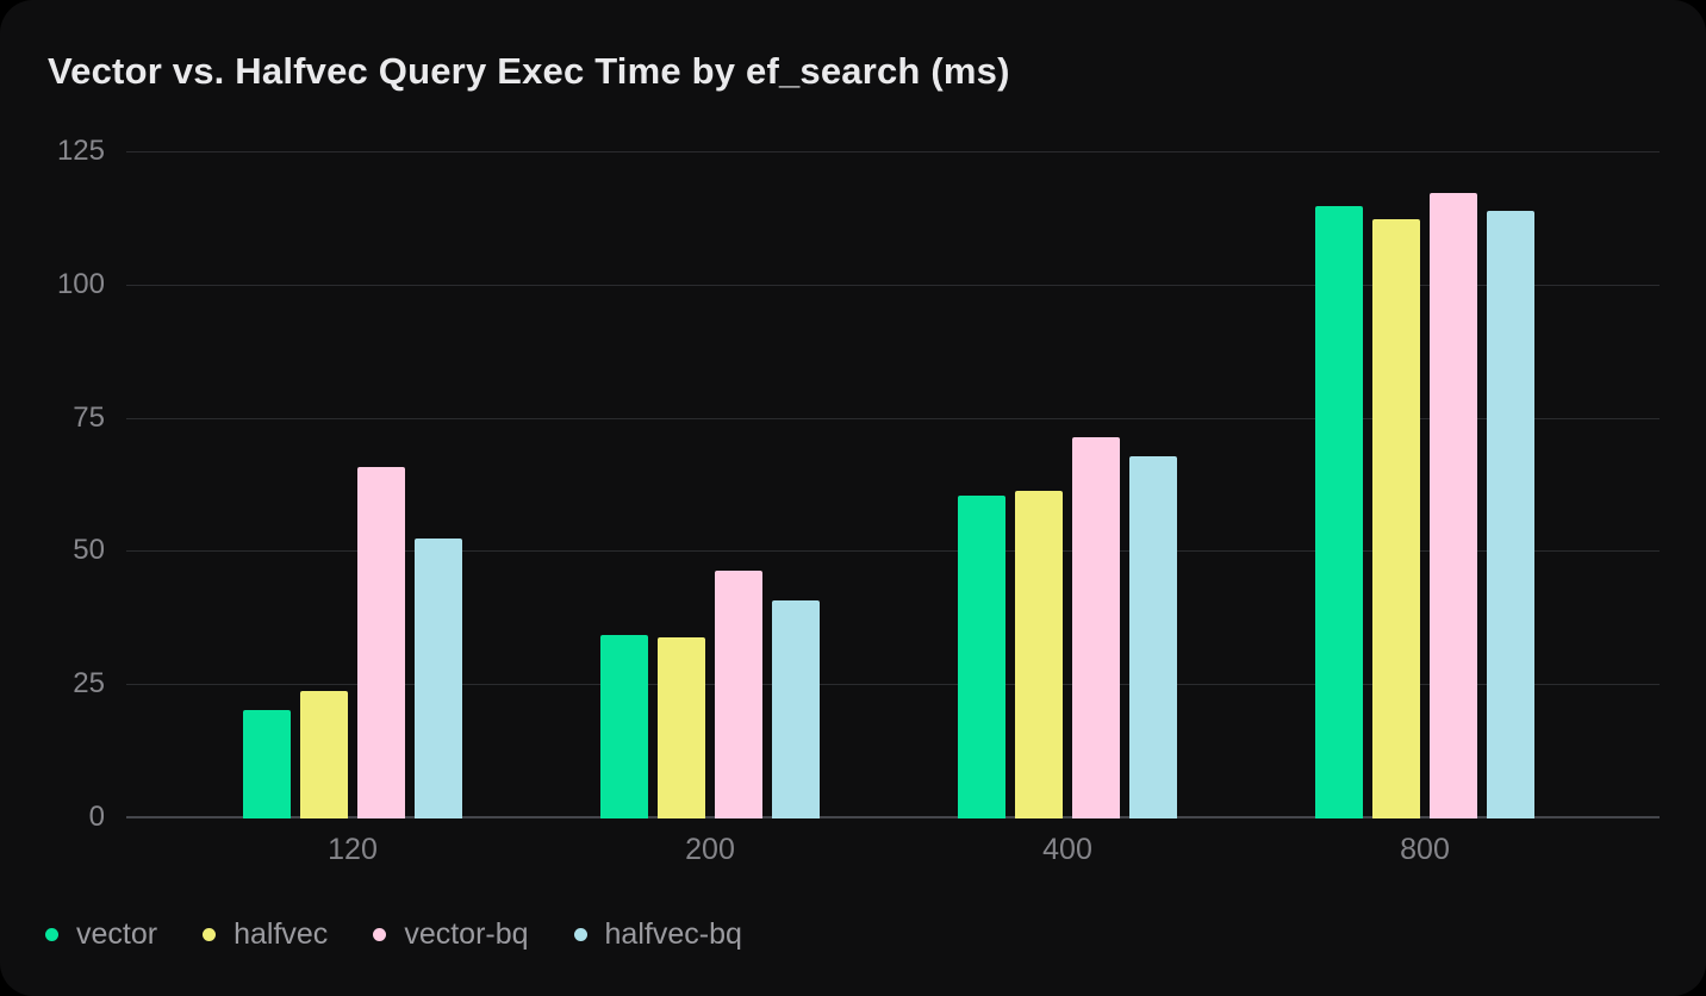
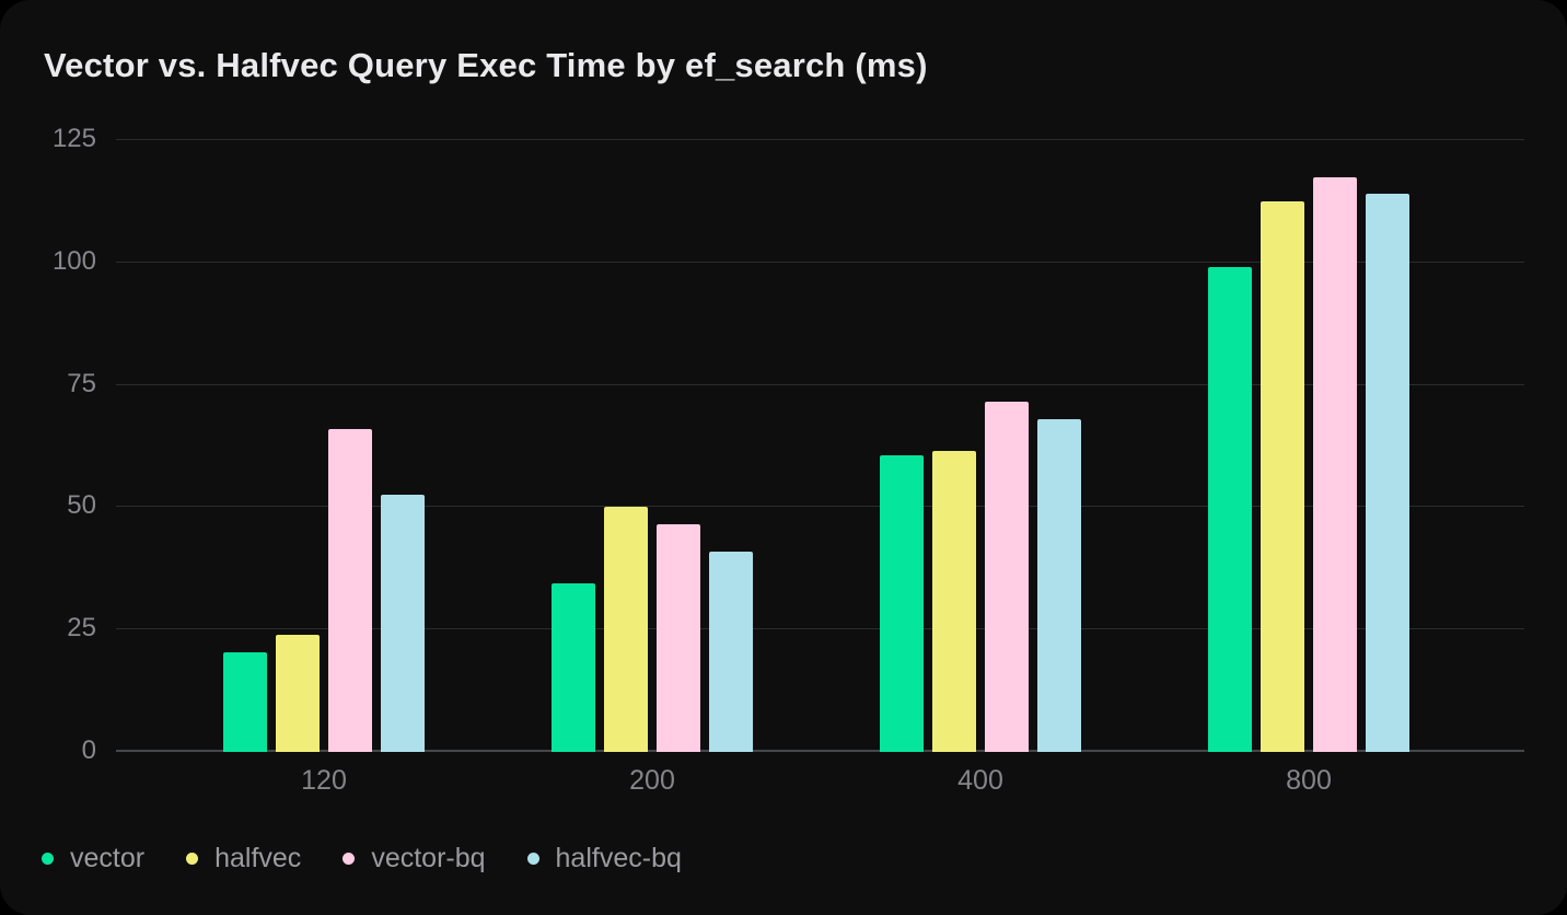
halfvec/200: 34 -> 50
vector/800: 115 -> 99
